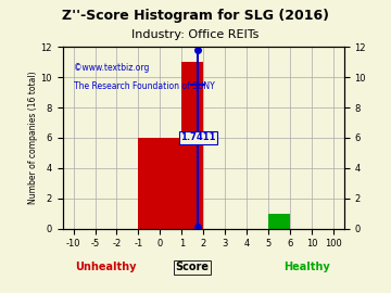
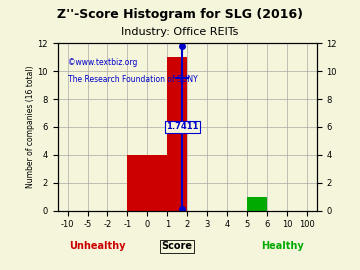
0: 6 -> 4
